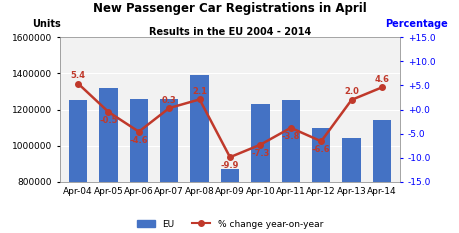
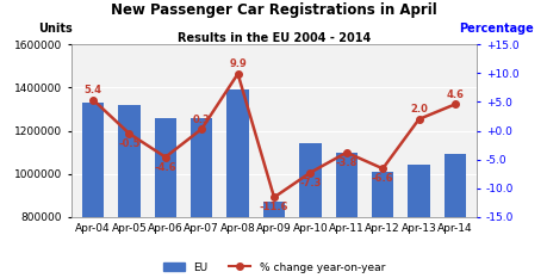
EU/Apr-04: 1250000 -> 1330000
% change year-on-year/Apr-08: 2.1 -> 9.9
% change year-on-year/Apr-09: -9.9 -> -11.6
EU/Apr-10: 1230000 -> 1140000
EU/Apr-11: 1250000 -> 1100000
EU/Apr-12: 1100000 -> 1010000
EU/Apr-14: 1140000 -> 1090000
